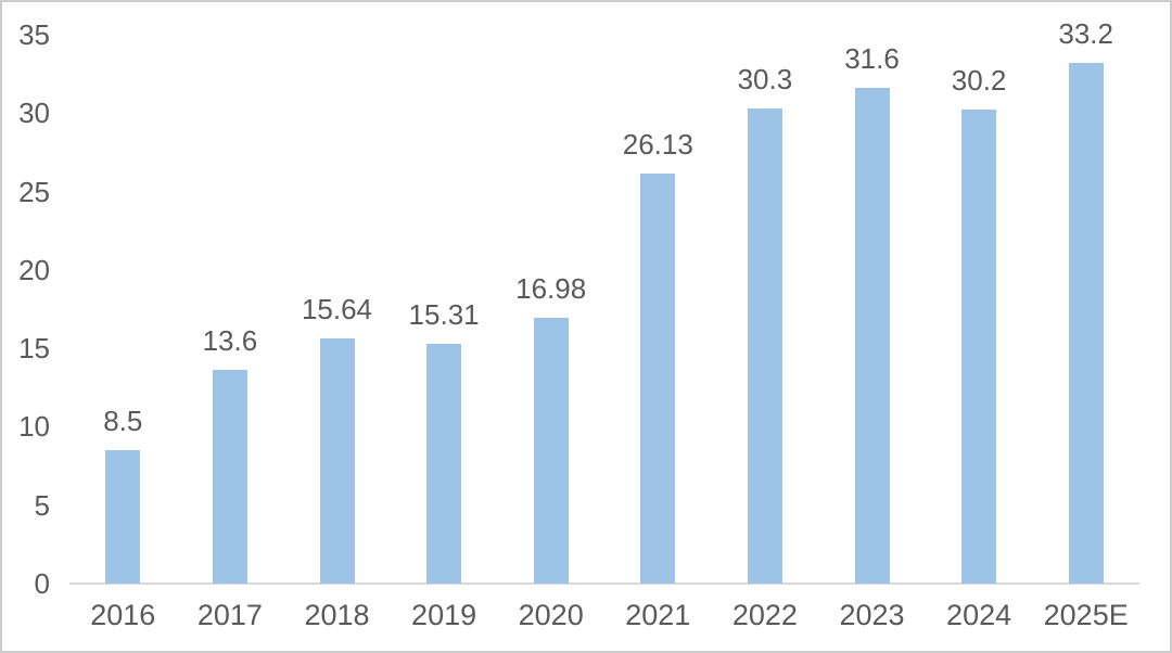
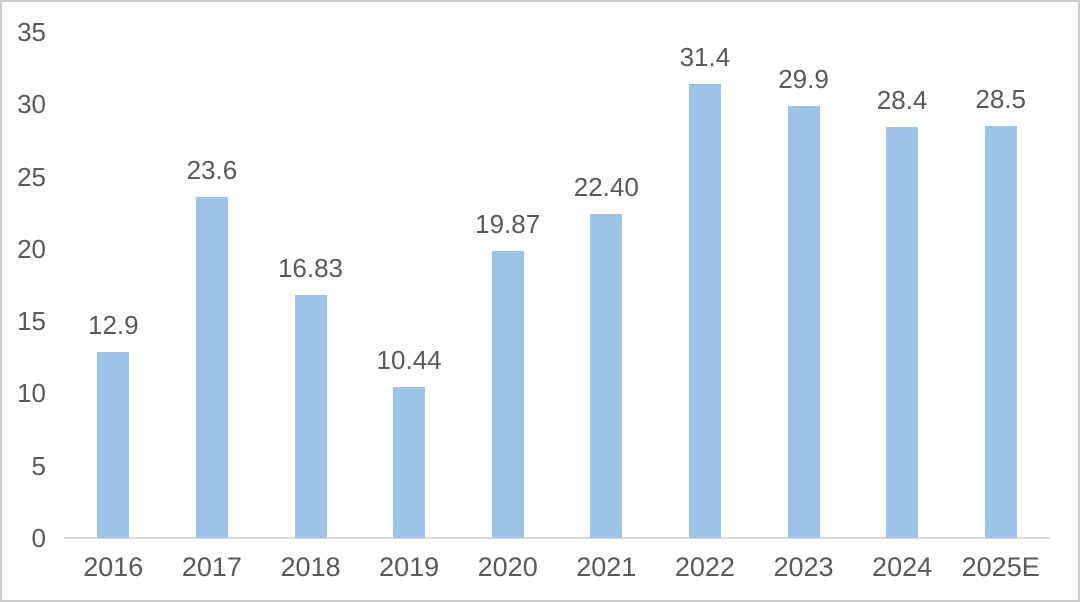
2016: 8.5 -> 12.9
2017: 13.6 -> 23.6
2018: 15.64 -> 16.83
2019: 15.31 -> 10.44
2020: 16.98 -> 19.87
2021: 26.13 -> 22.40
2022: 30.3 -> 31.4
2023: 31.6 -> 29.9
2024: 30.2 -> 28.4
2025E: 33.2 -> 28.5
